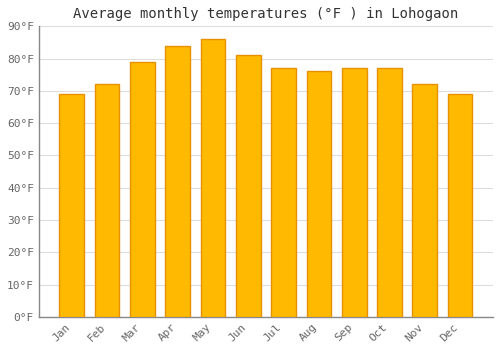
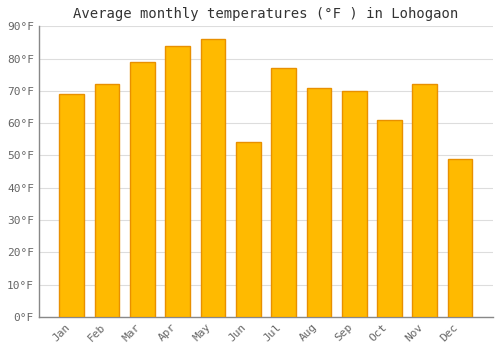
Jun: 81°F -> 54°F
Aug: 76°F -> 71°F
Sep: 77°F -> 70°F
Oct: 77°F -> 61°F
Dec: 69°F -> 49°F
